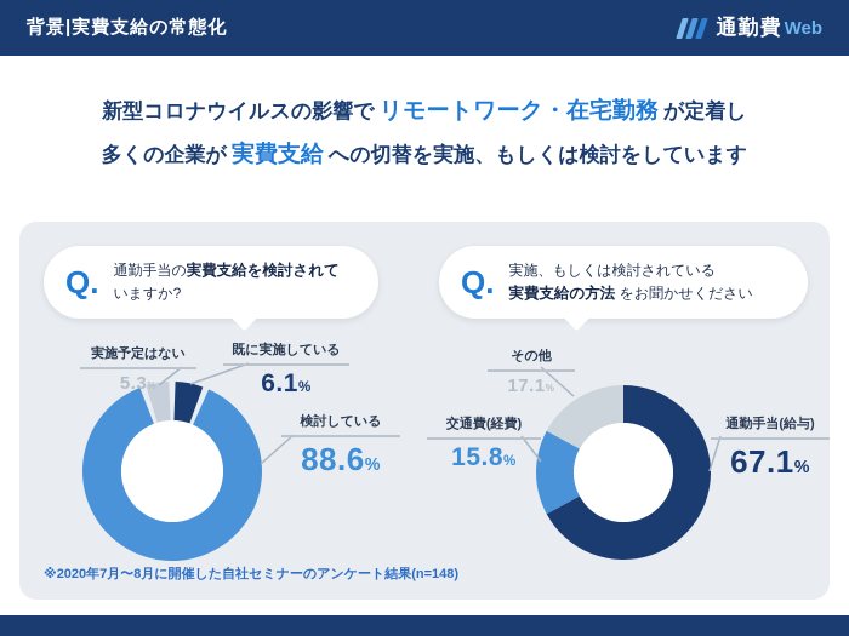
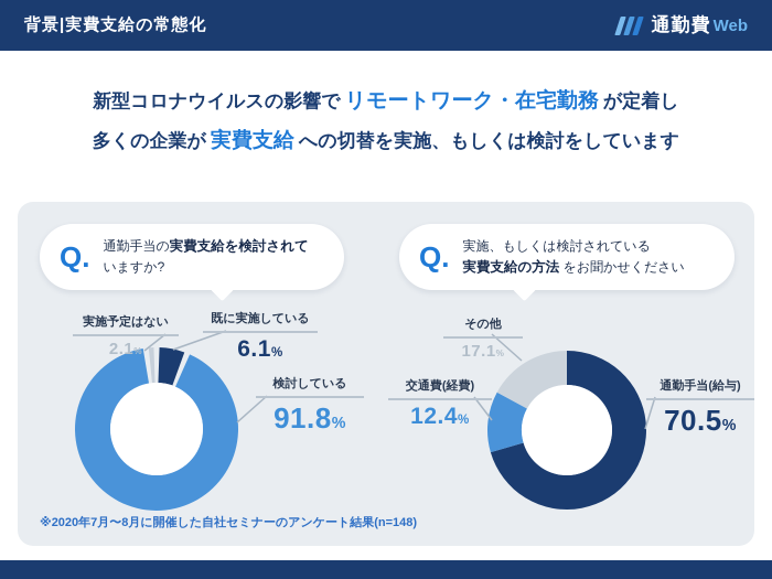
通勤手当の実費支給を検討されていますか?/検討している: 88.6 -> 91.8
通勤手当の実費支給を検討されていますか?/実施予定はない: 5.3 -> 2.1
実施、もしくは検討されている実費支給の方法をお聞かせください/通勤手当(給与): 67.1 -> 70.5
実施、もしくは検討されている実費支給の方法をお聞かせください/交通費(経費): 15.8 -> 12.4
